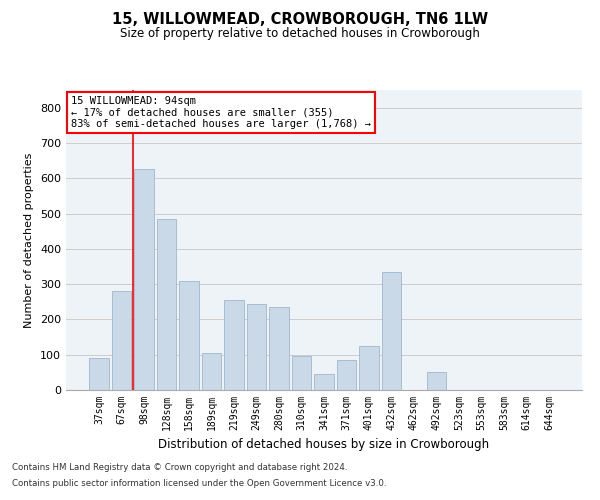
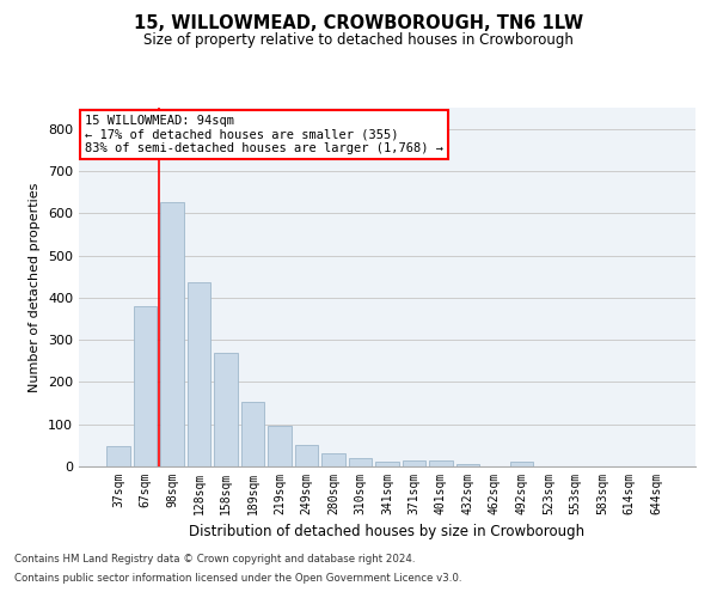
37sqm: 90 -> 47
67sqm: 280 -> 380
128sqm: 485 -> 437
158sqm: 310 -> 268
189sqm: 105 -> 152
219sqm: 255 -> 97
249sqm: 245 -> 52
280sqm: 235 -> 31
310sqm: 95 -> 20
341sqm: 45 -> 12
371sqm: 85 -> 13
401sqm: 125 -> 13
432sqm: 335 -> 5
492sqm: 50 -> 10
